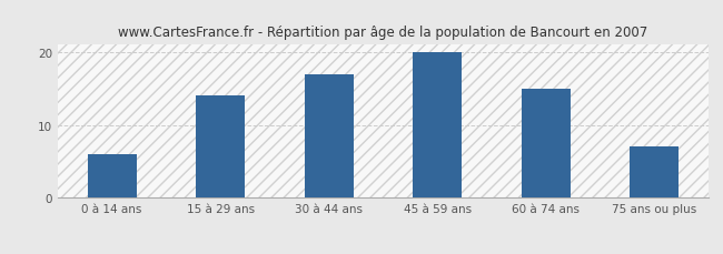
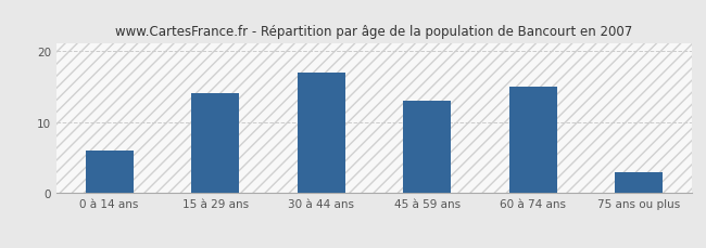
45 à 59 ans: 20 -> 13
75 ans ou plus: 7 -> 3
